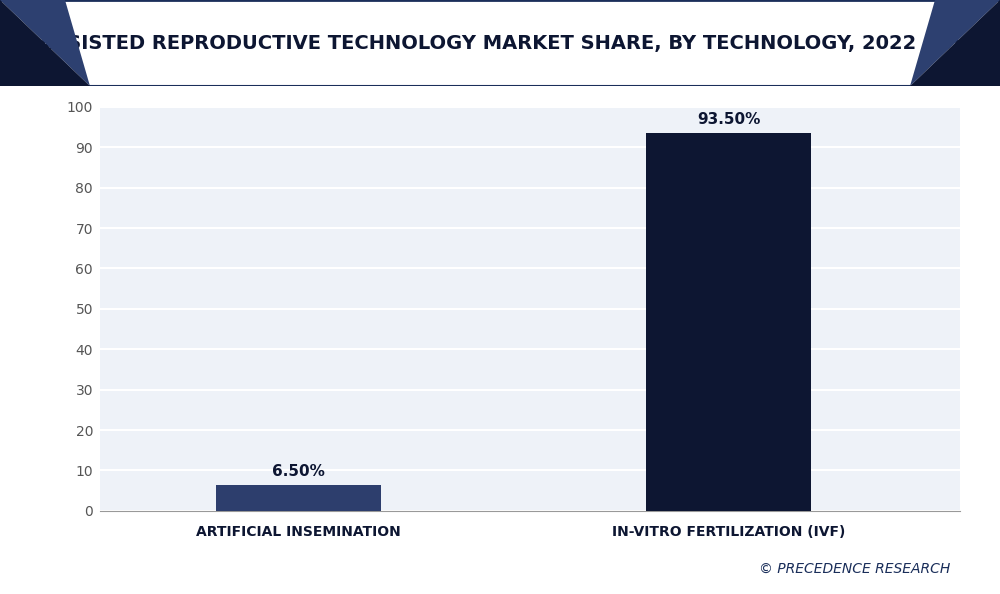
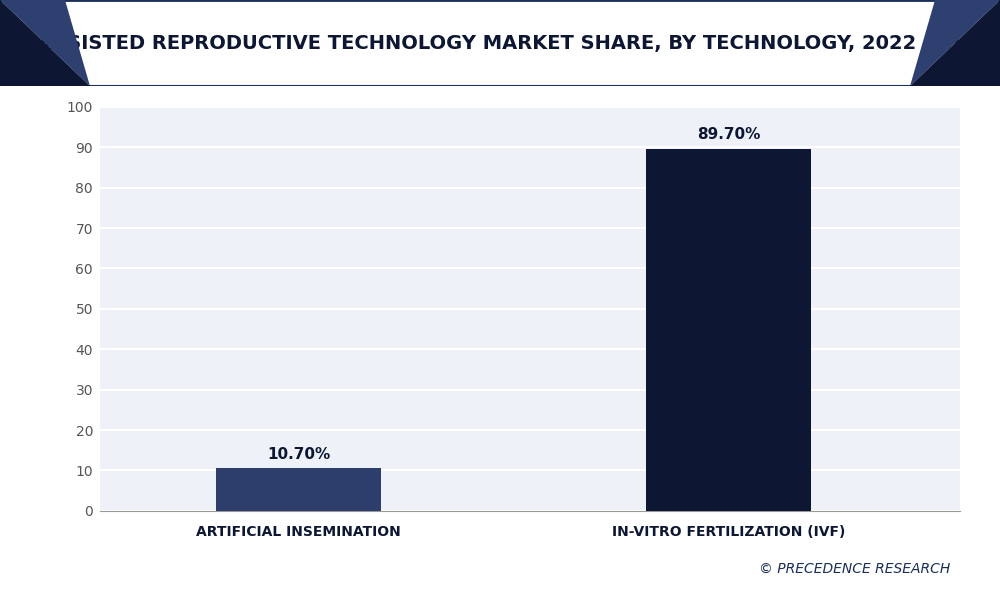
ARTIFICIAL INSEMINATION: 6.50% -> 10.70%
IN-VITRO FERTILIZATION (IVF): 93.50% -> 89.70%
